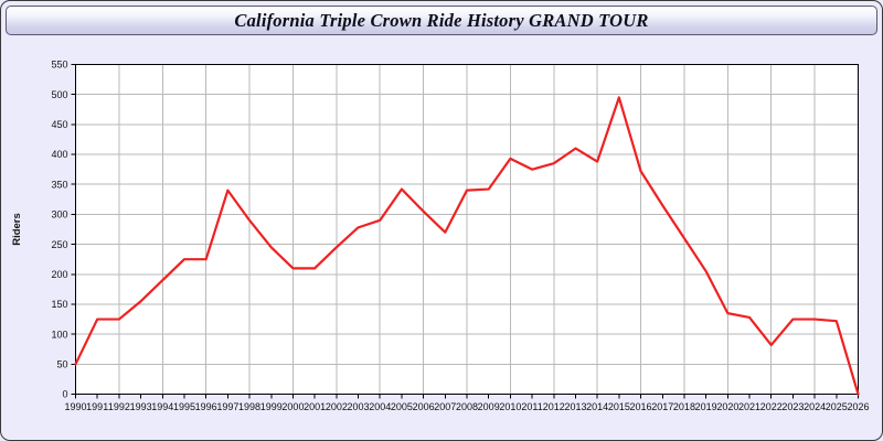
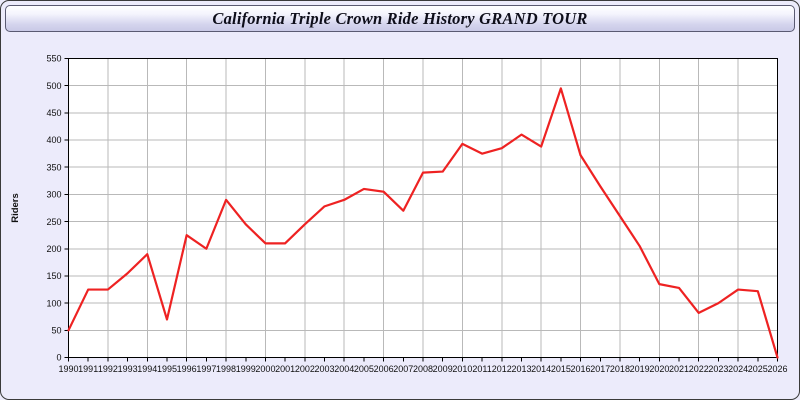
1995: 220 -> 70
1997: 340 -> 200
2005: 340 -> 310
2023: 120 -> 100
